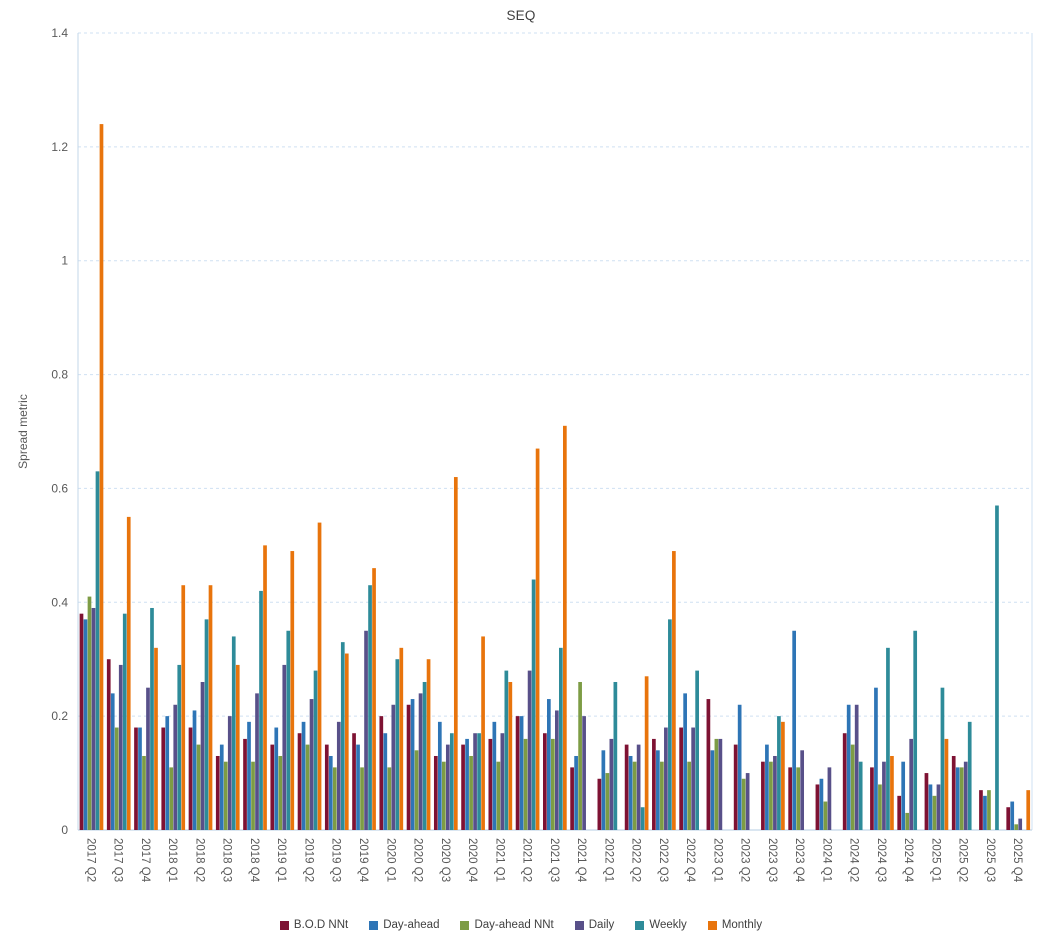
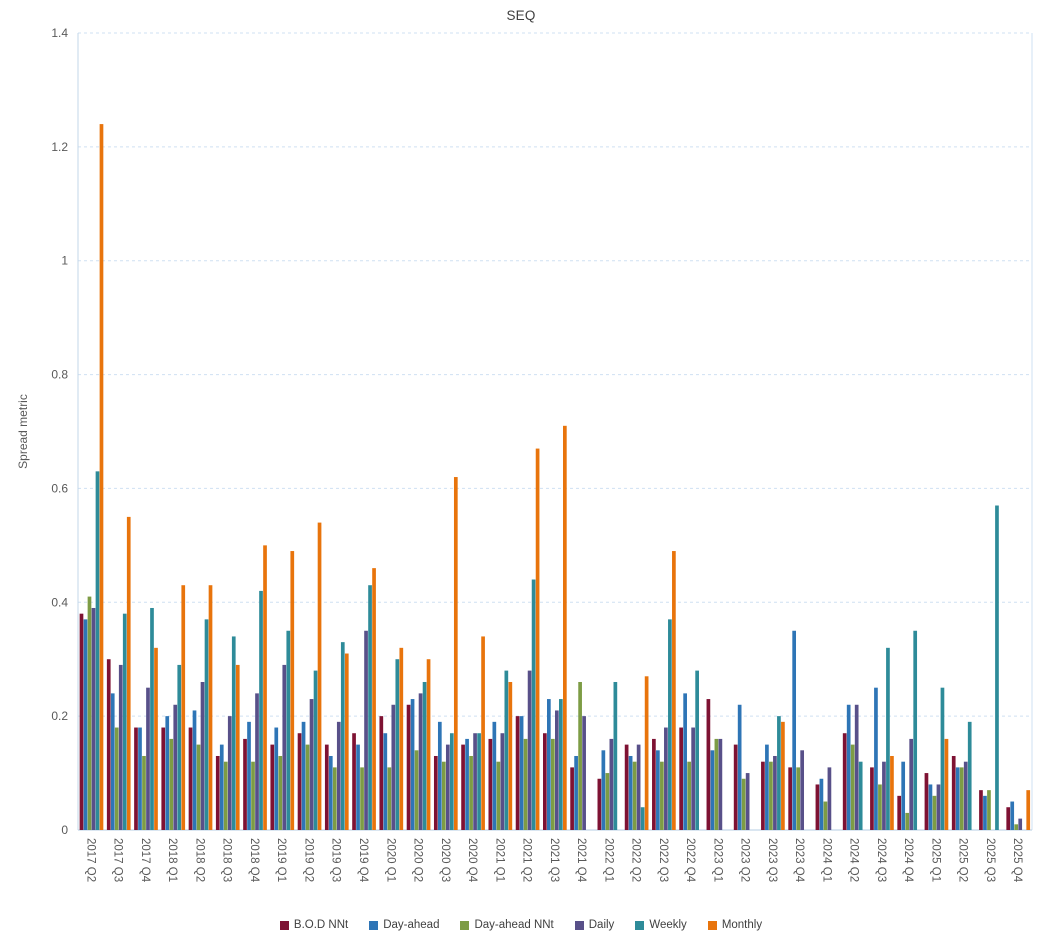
Day-ahead NNt/2018 Q1: 0.11 -> 0.16
Weekly/2021 Q3: 0.32 -> 0.23
